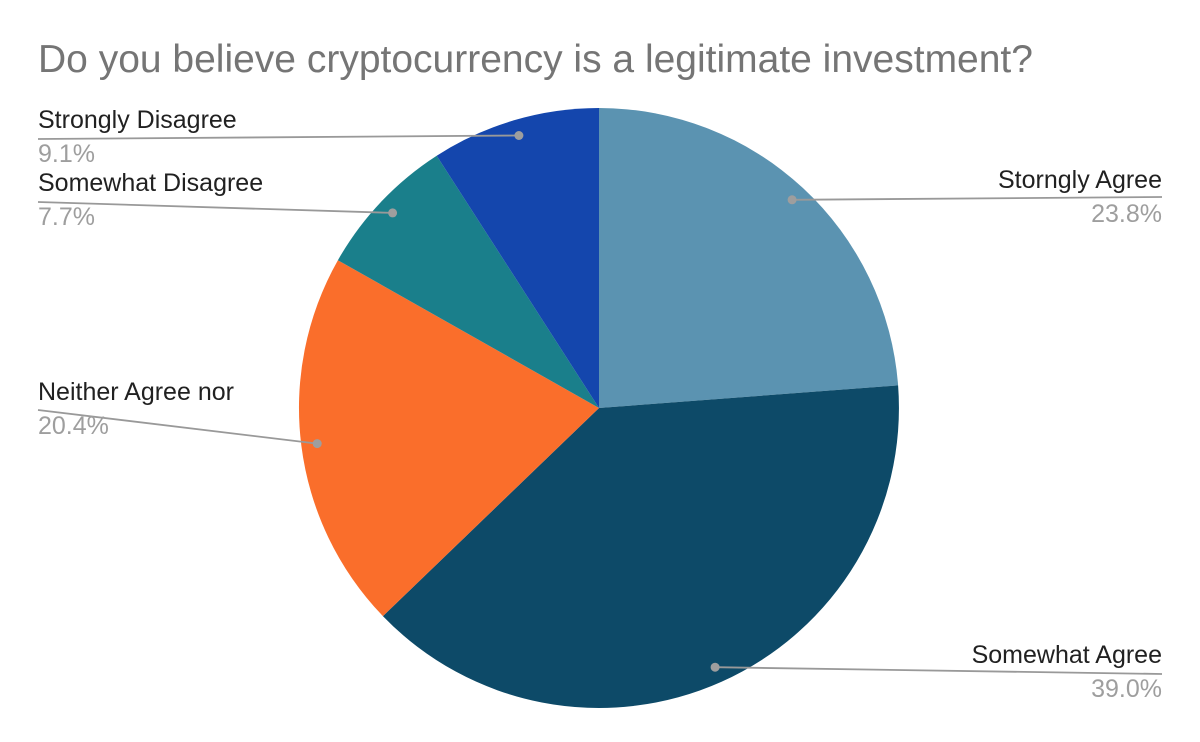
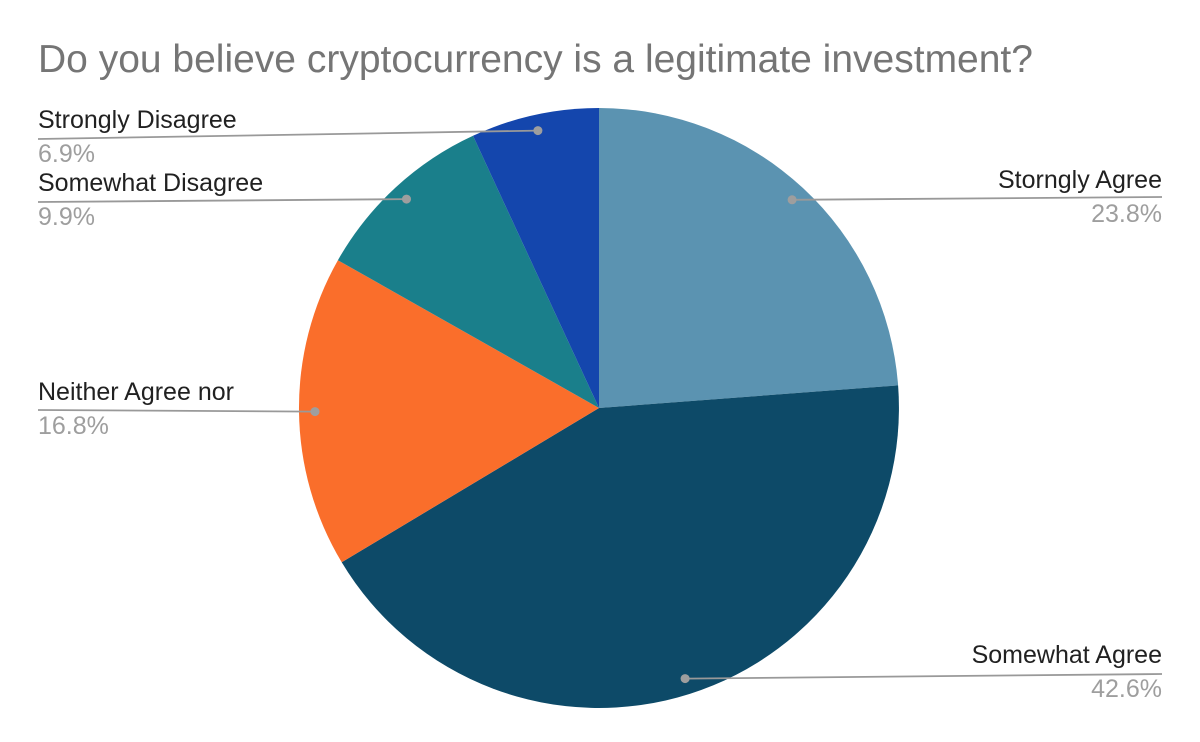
Somewhat Agree: 39.0% -> 42.6%
Neither Agree nor: 20.4% -> 16.8%
Somewhat Disagree: 7.7% -> 9.9%
Strongly Disagree: 9.1% -> 6.9%
